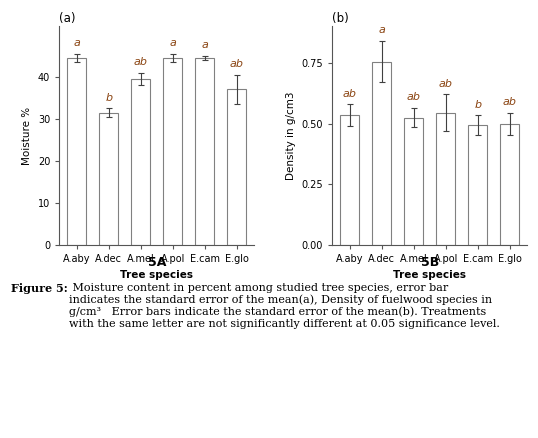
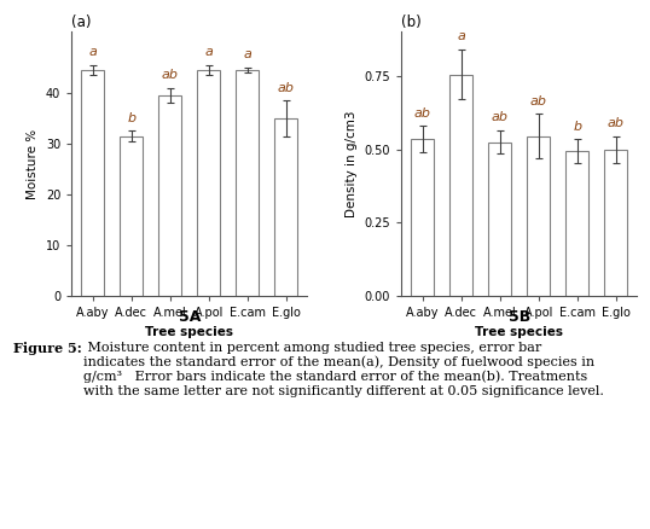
(a)/E.glo: 37.0 -> 35.0
